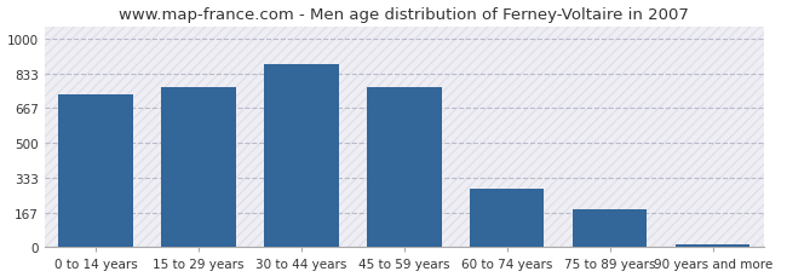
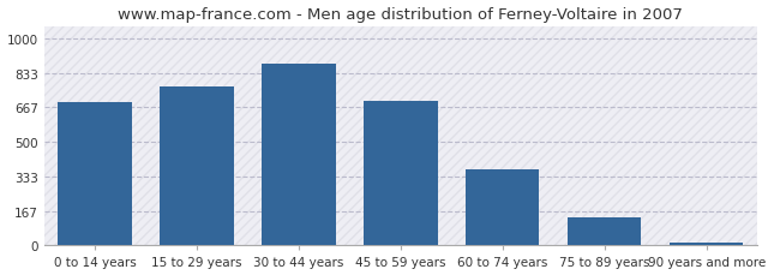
0 to 14 years: 730 -> 690
45 to 59 years: 770 -> 700
60 to 74 years: 280 -> 370
75 to 89 years: 180 -> 140
